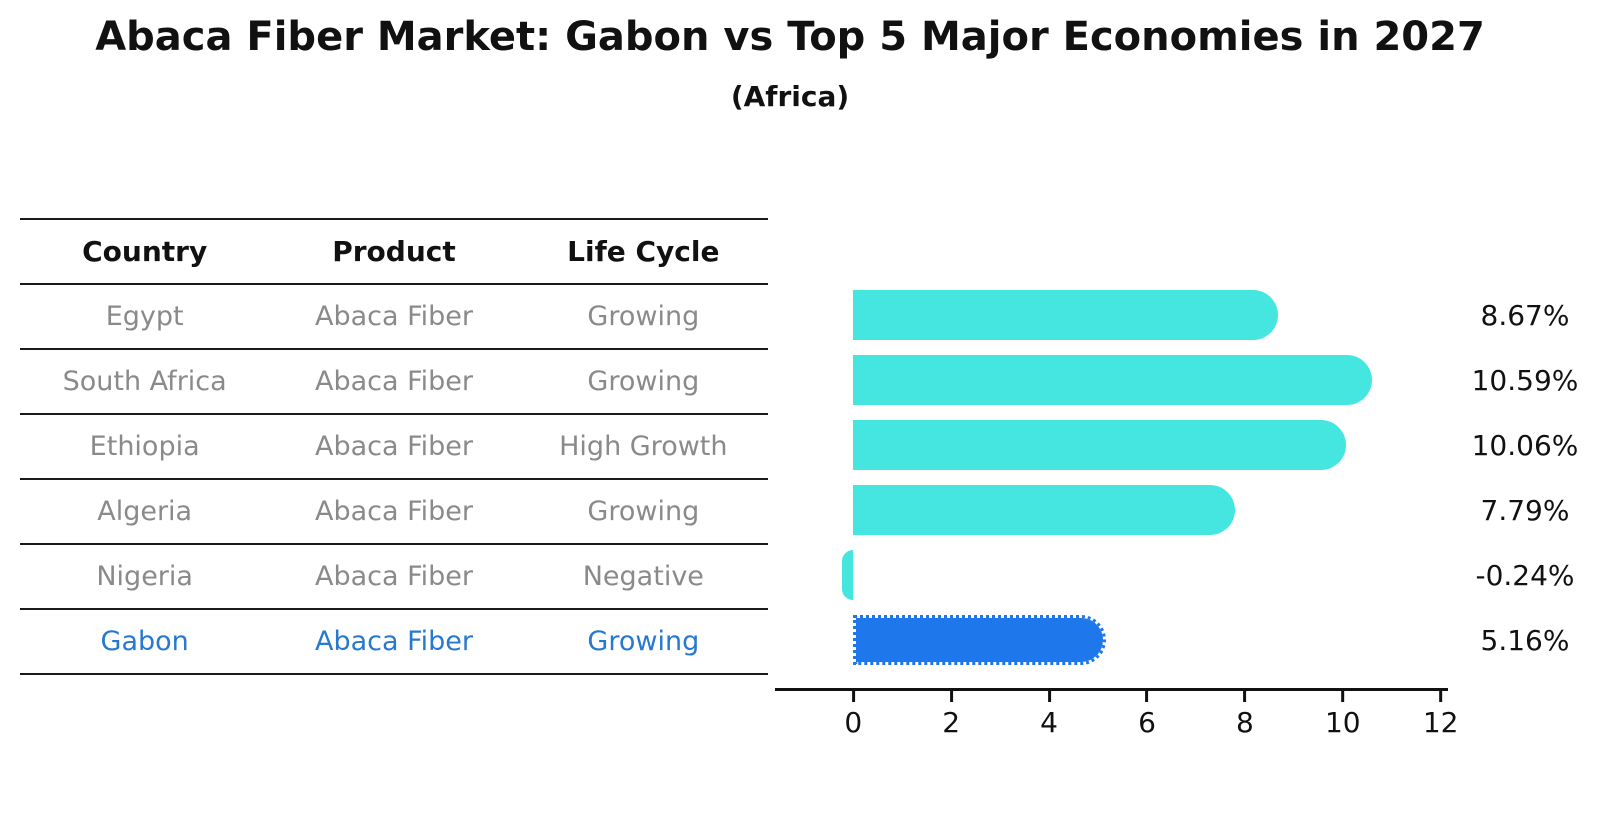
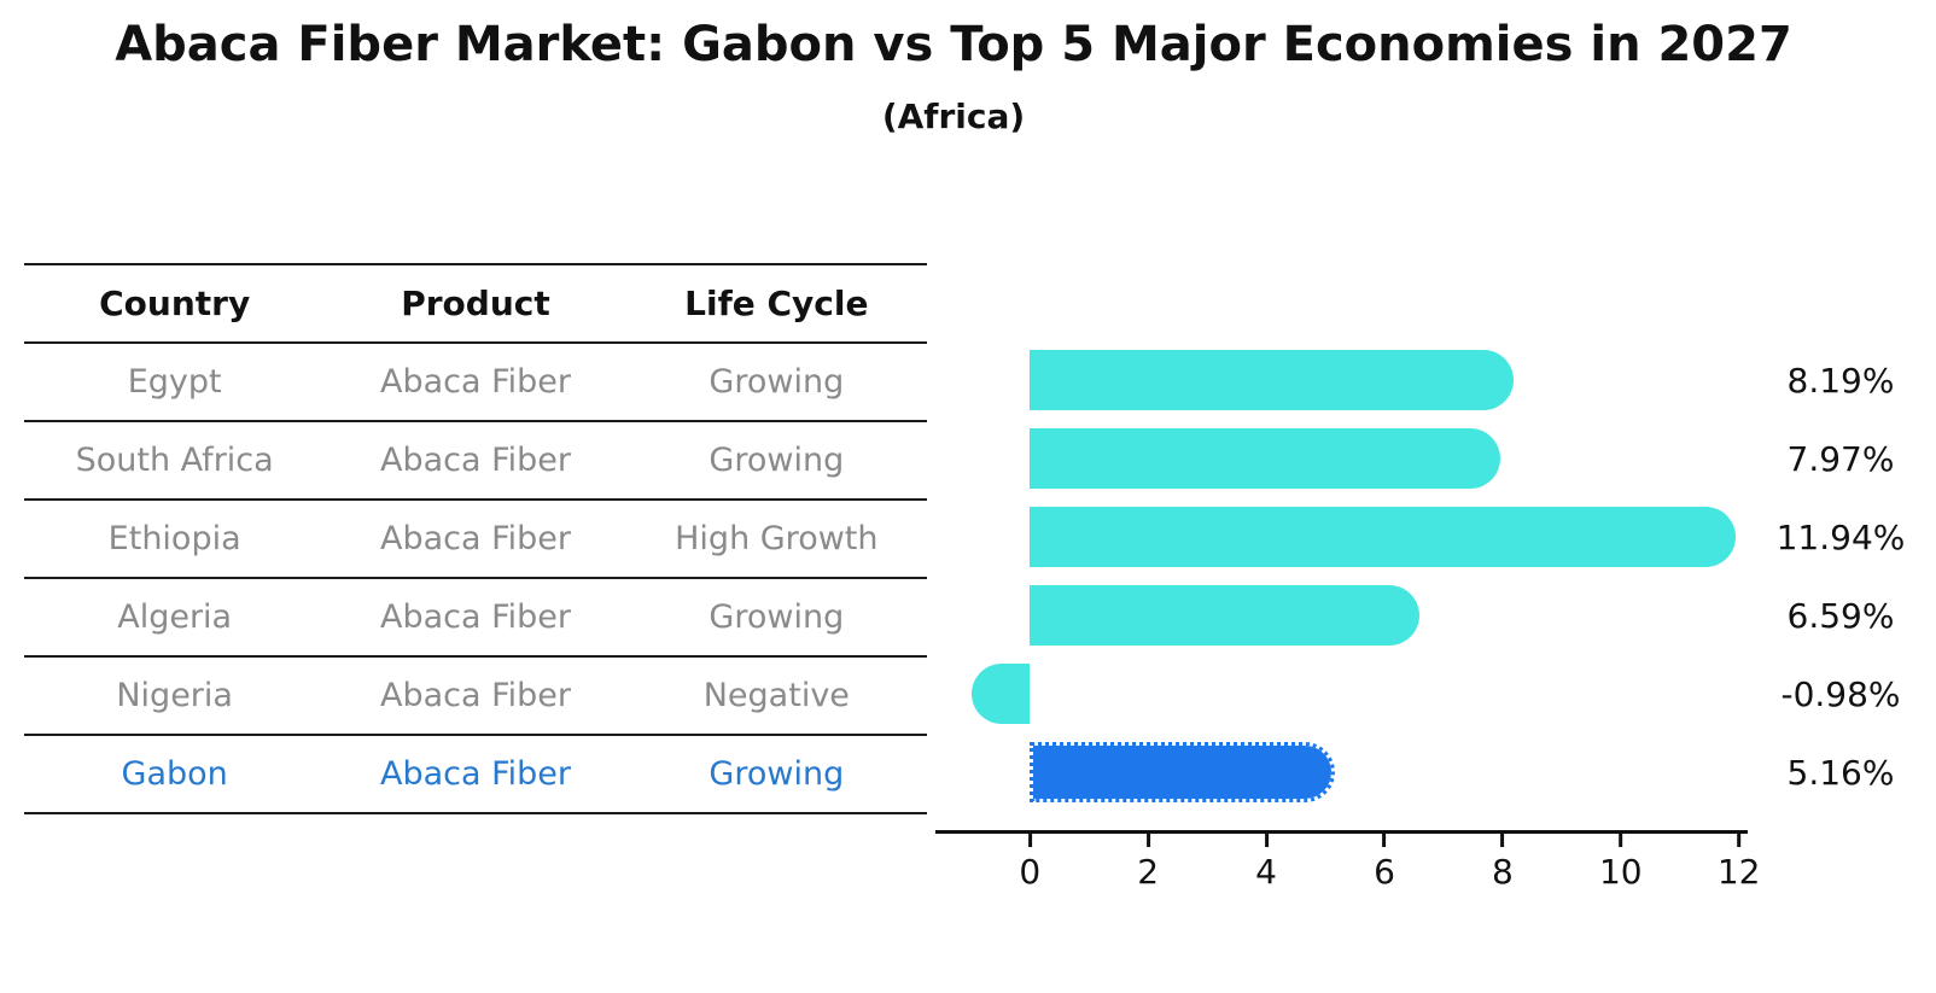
Egypt: 8.67% -> 8.19%
South Africa: 10.59% -> 7.97%
Ethiopia: 10.06% -> 11.94%
Algeria: 7.79% -> 6.59%
Nigeria: -0.24% -> -0.98%
